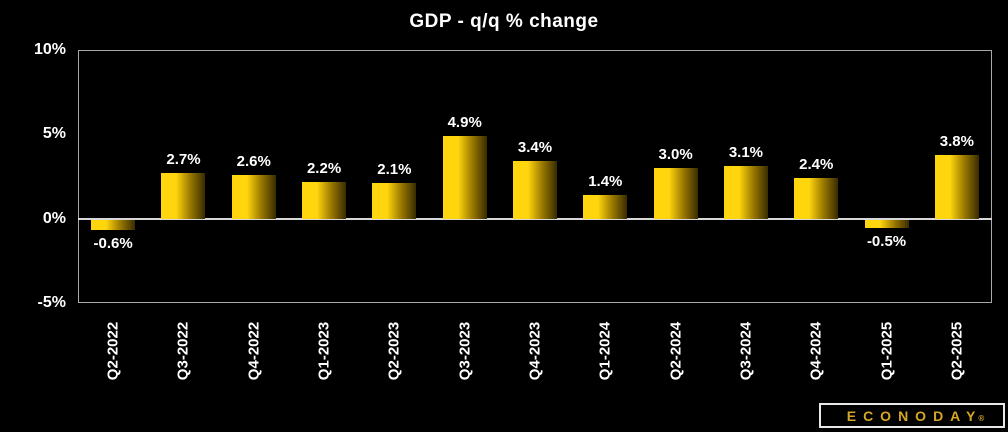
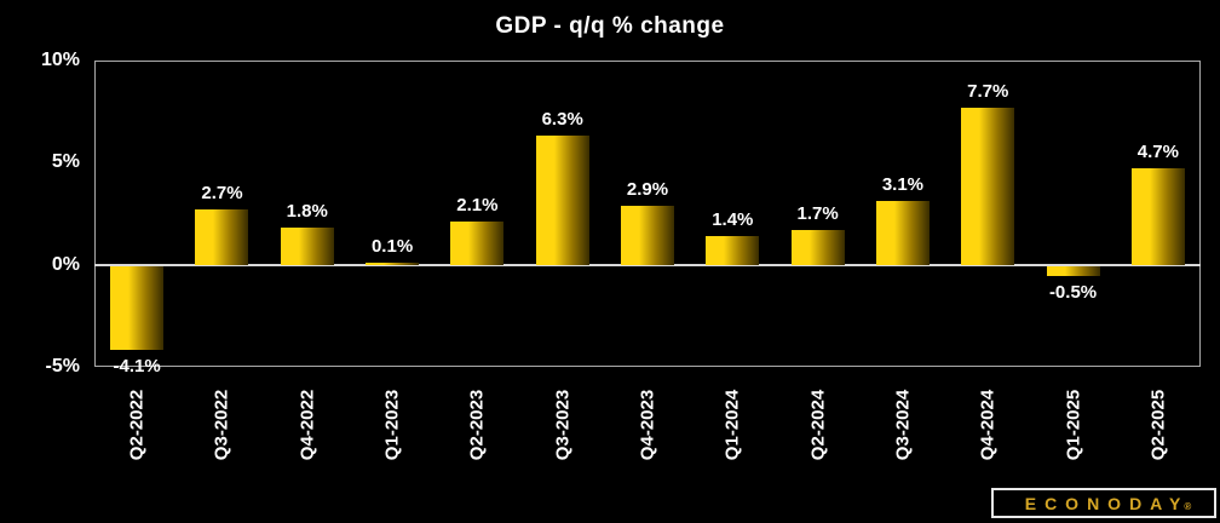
Q2-2022: -0.6% -> -4.1%
Q4-2022: 2.6% -> 1.8%
Q1-2023: 2.2% -> 0.1%
Q3-2023: 4.9% -> 6.3%
Q4-2023: 3.4% -> 2.9%
Q2-2024: 3.0% -> 1.7%
Q4-2024: 2.4% -> 7.7%
Q2-2025: 3.8% -> 4.7%
